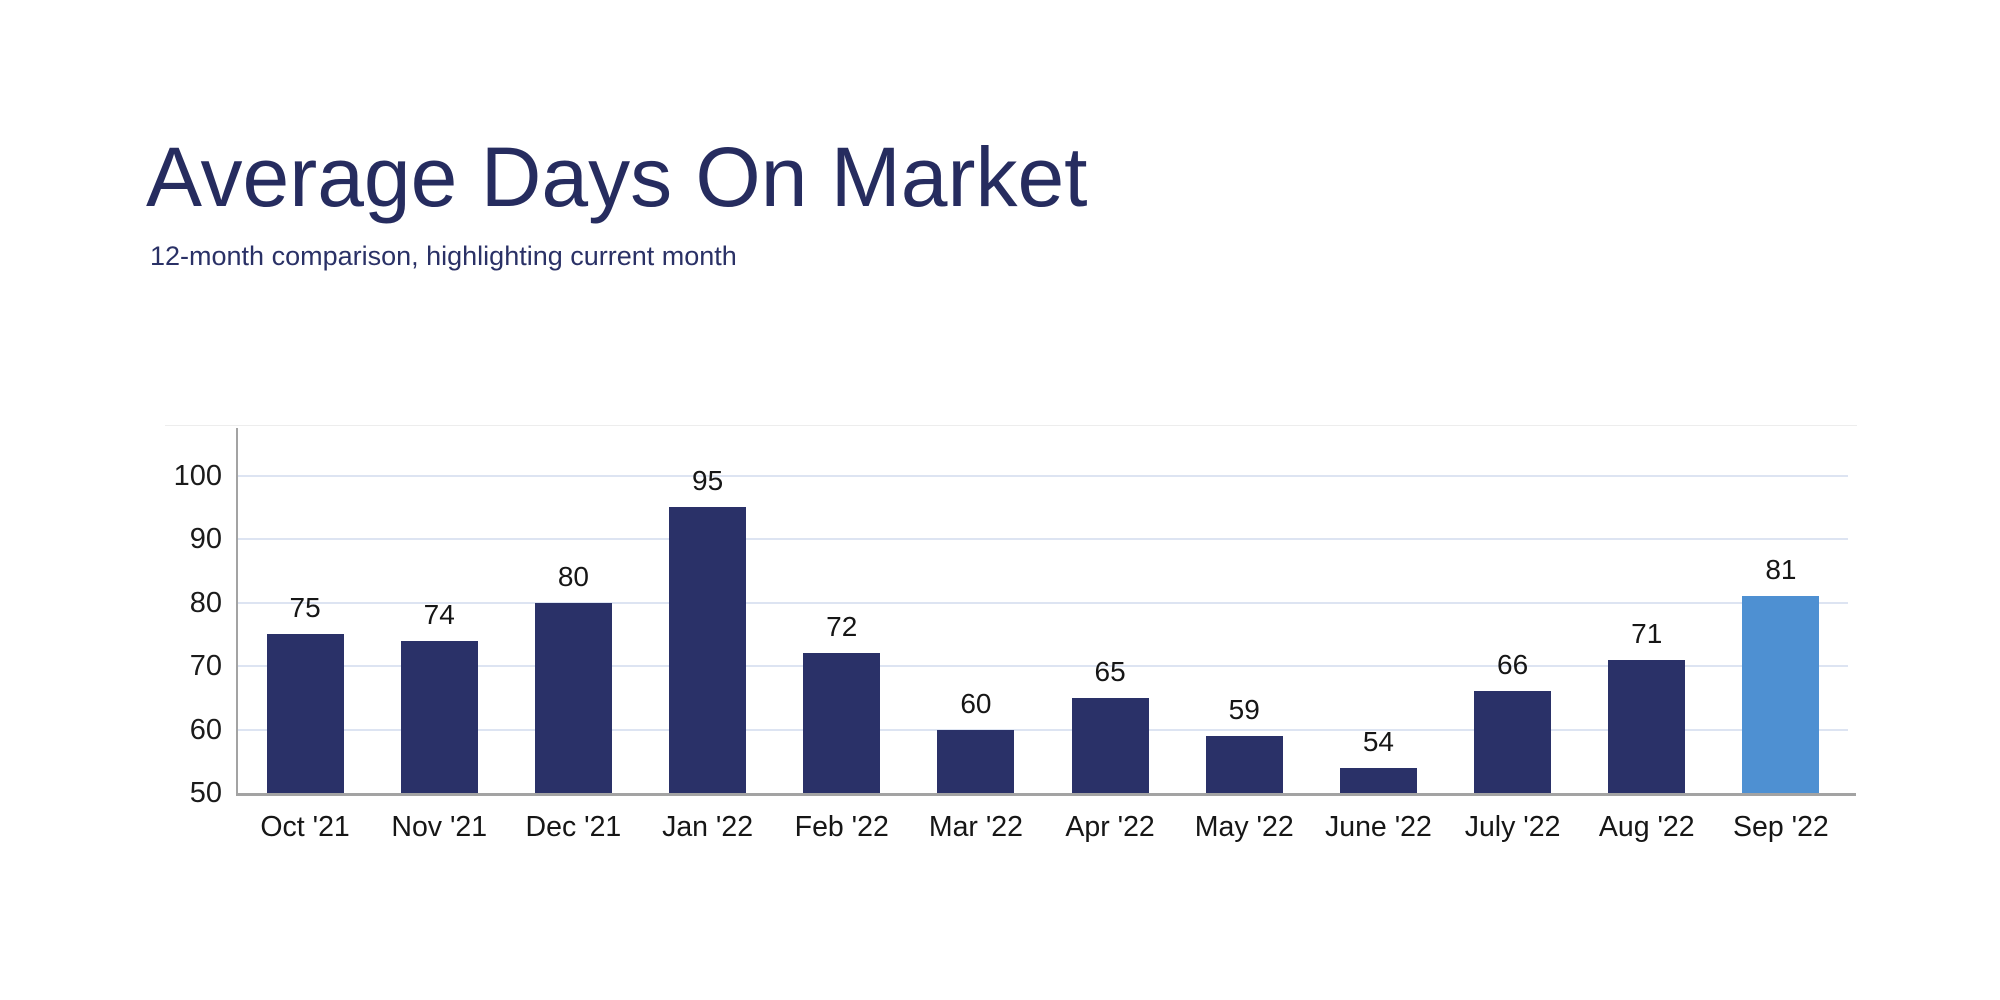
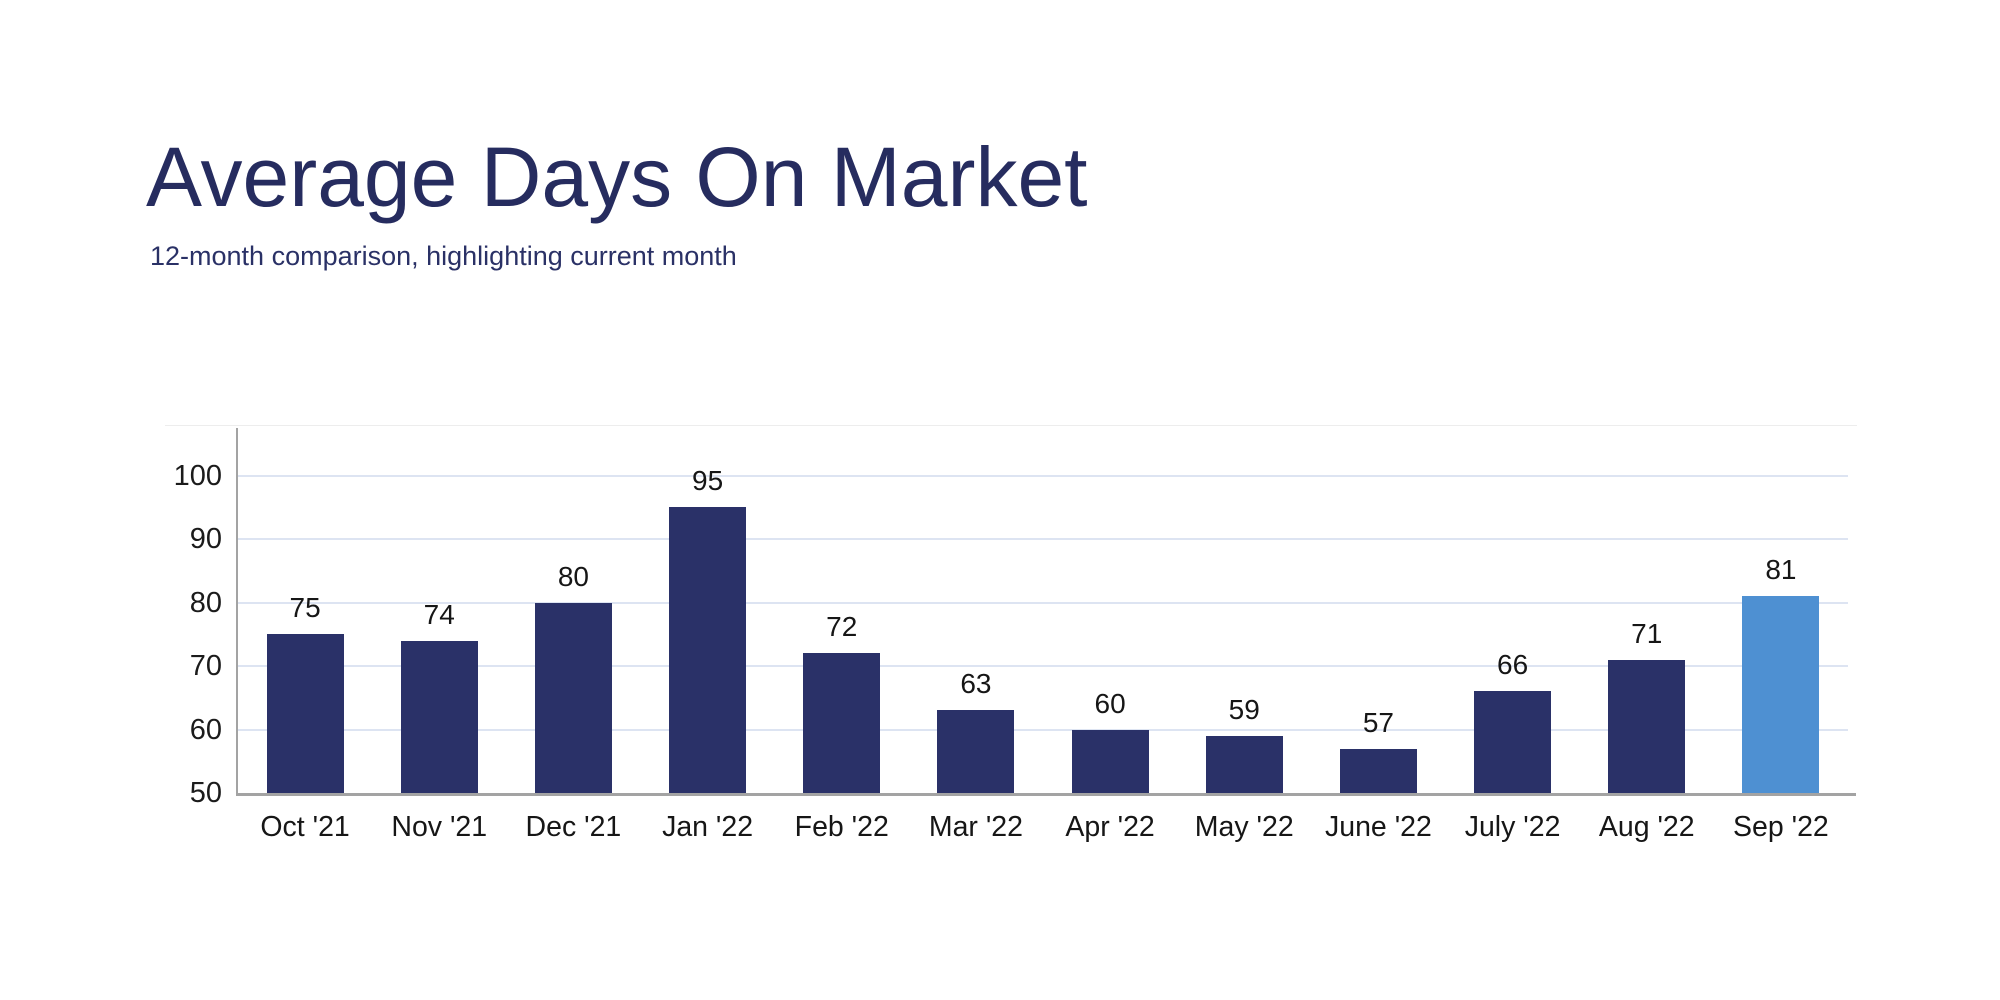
Mar '22: 60 -> 63
Apr '22: 65 -> 60
June '22: 54 -> 57
